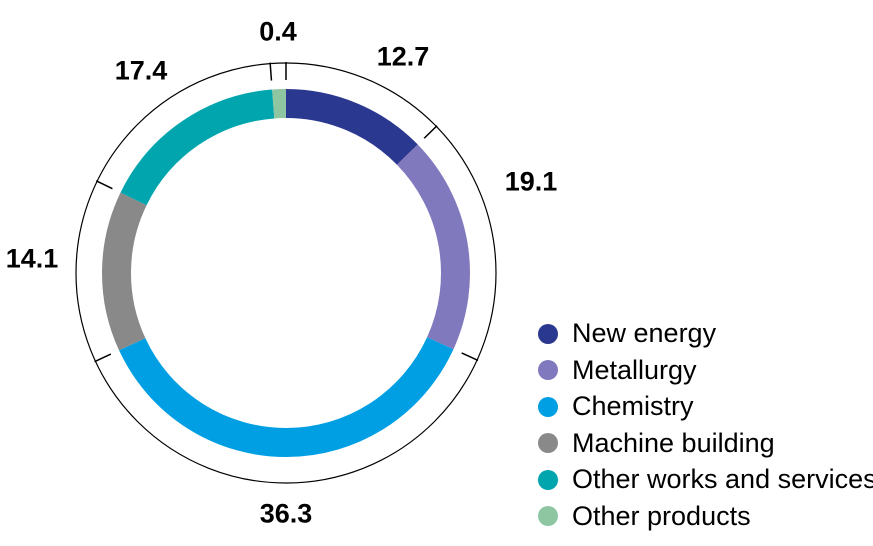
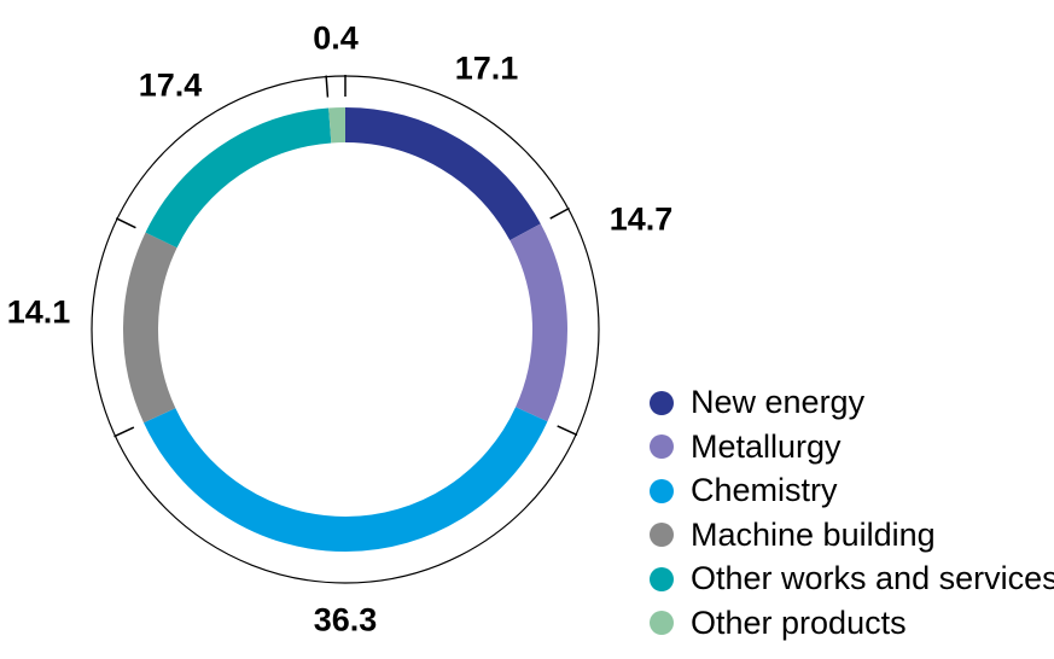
New energy: 12.7 -> 17.1
Metallurgy: 19.1 -> 14.7
